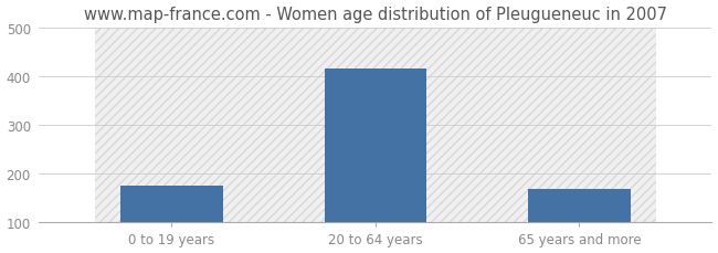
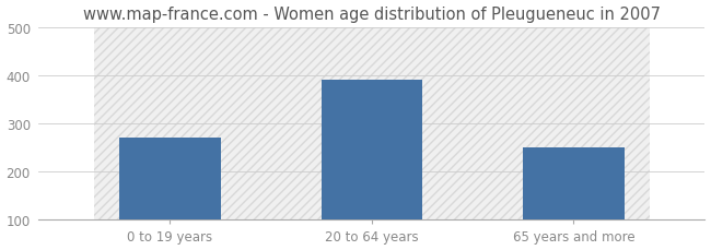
0 to 19 years: 175 -> 270
20 to 64 years: 415 -> 390
65 years and more: 170 -> 250
